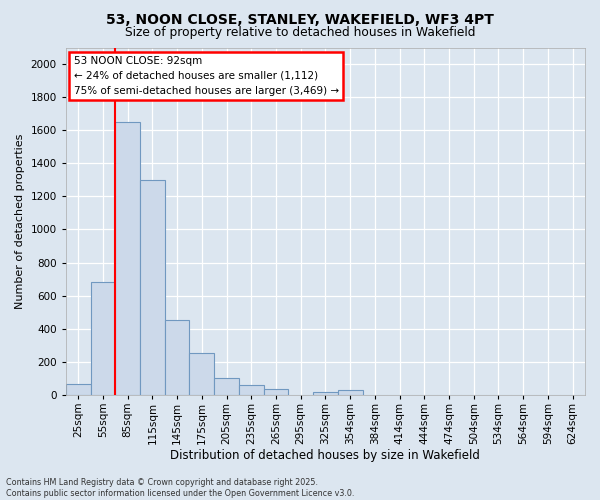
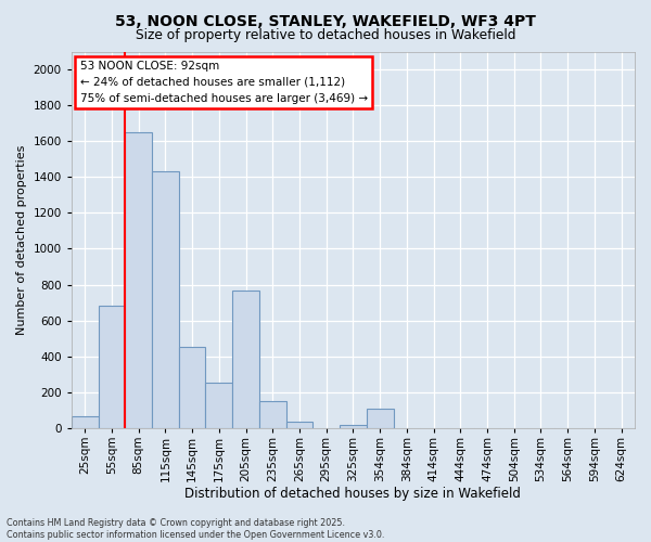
115sqm: 1300 -> 1430
205sqm: 100 -> 770
235sqm: 60 -> 150
354sqm: 30 -> 110
